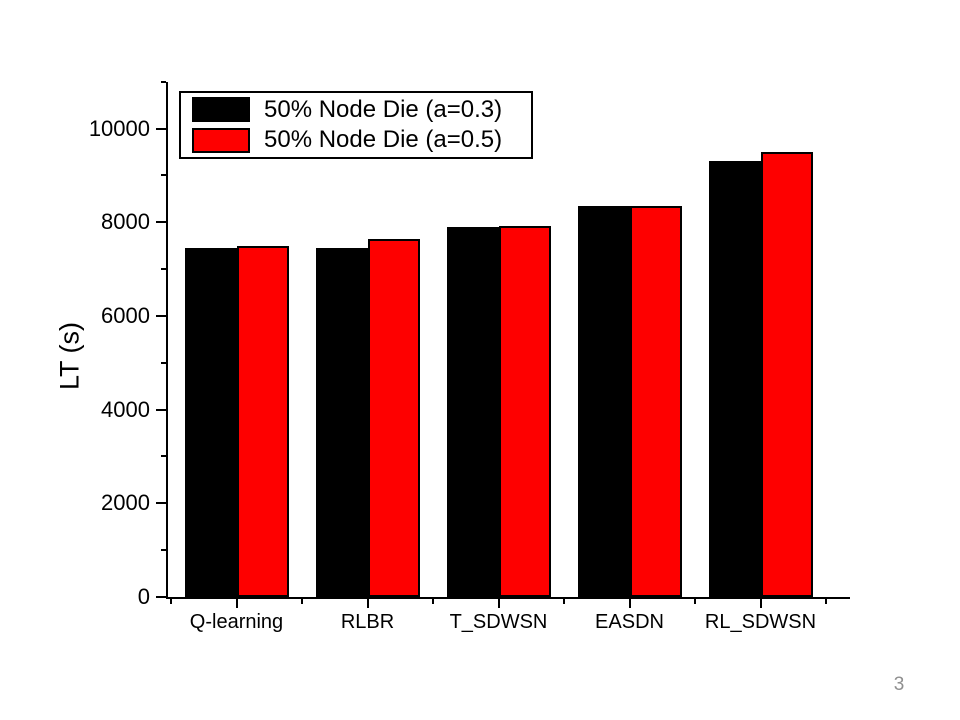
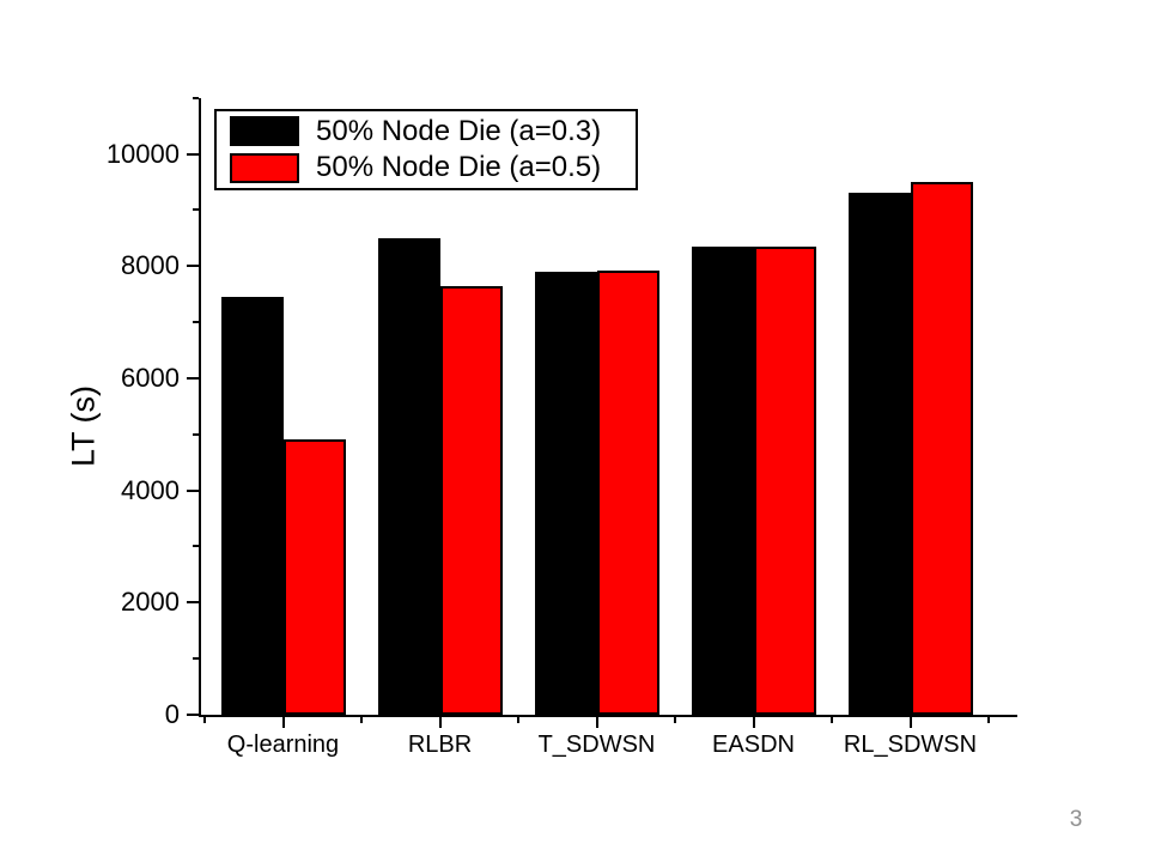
50% Node Die (a=0.5)/Q-learning: 7500 -> 4900
50% Node Die (a=0.3)/RLBR: 7400 -> 8500
